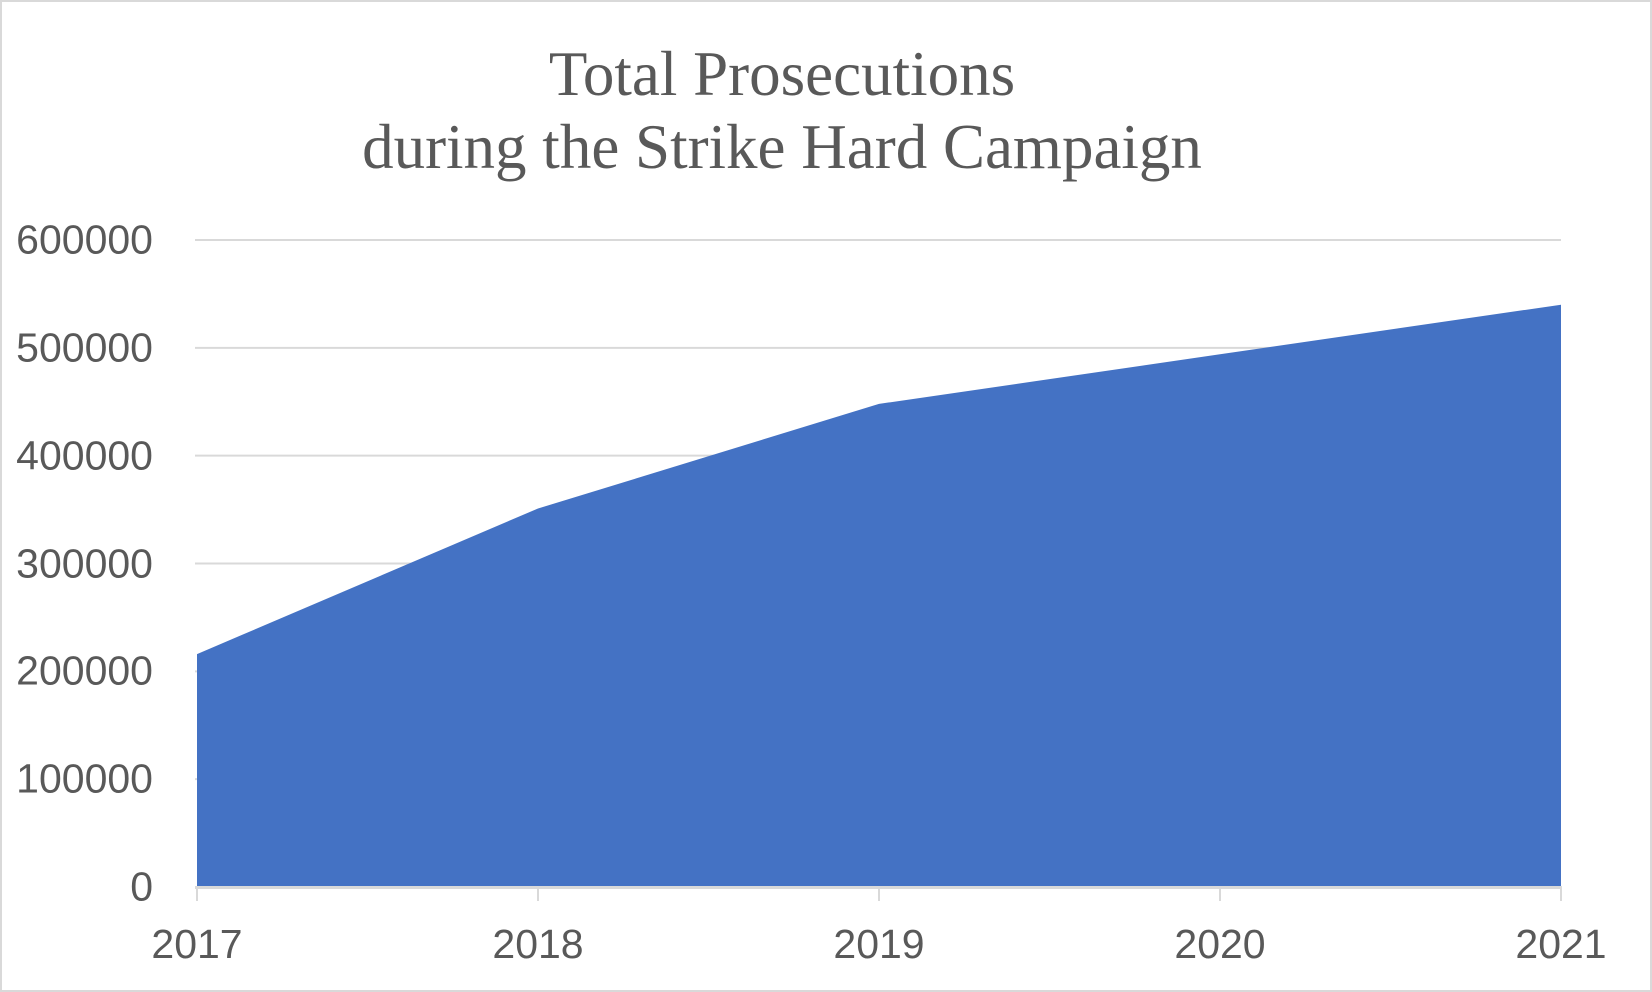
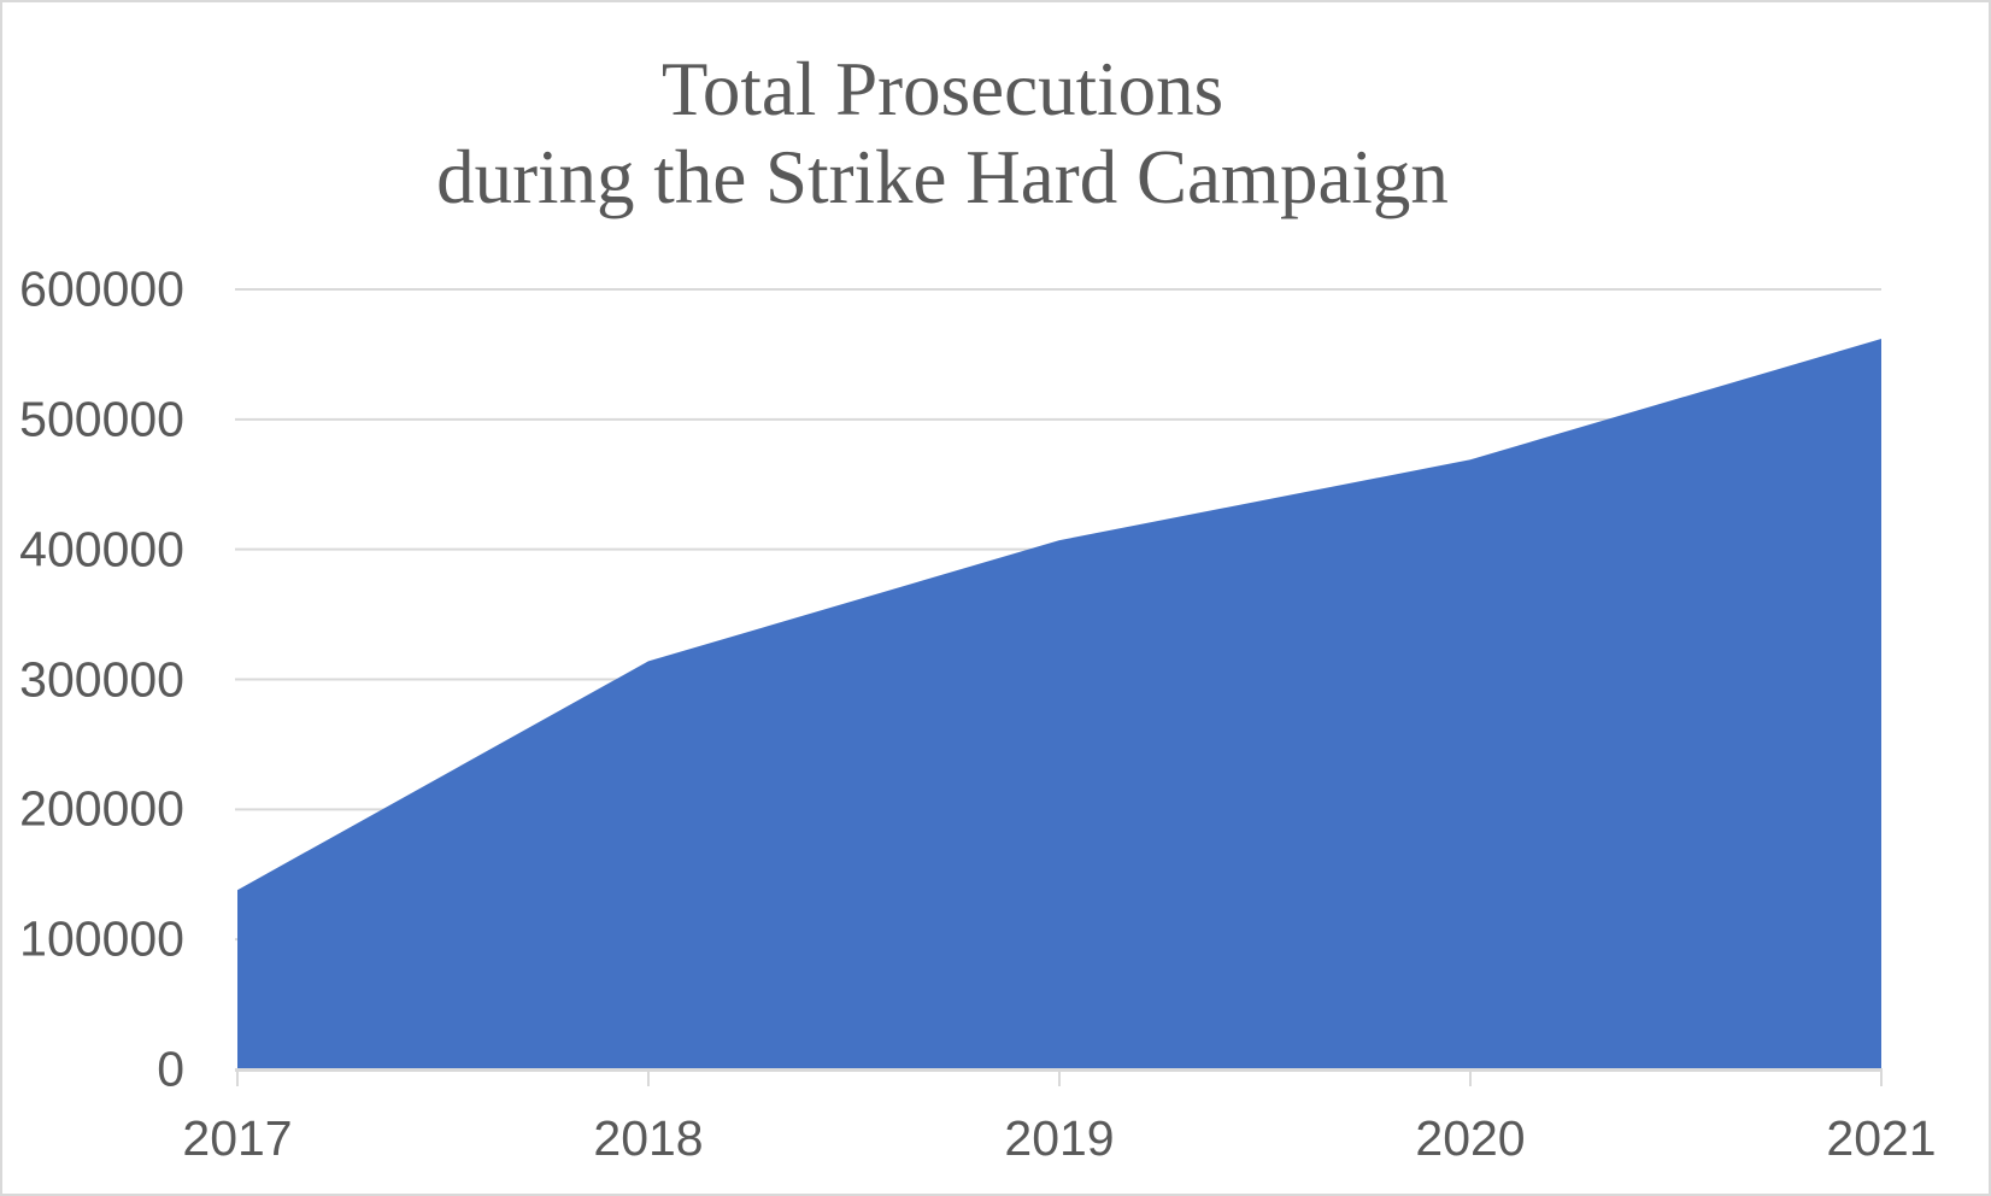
2017: 216000 -> 138000
2018: 351000 -> 314000
2019: 448000 -> 407000
2020: 494000 -> 469000
2021: 540000 -> 562000
